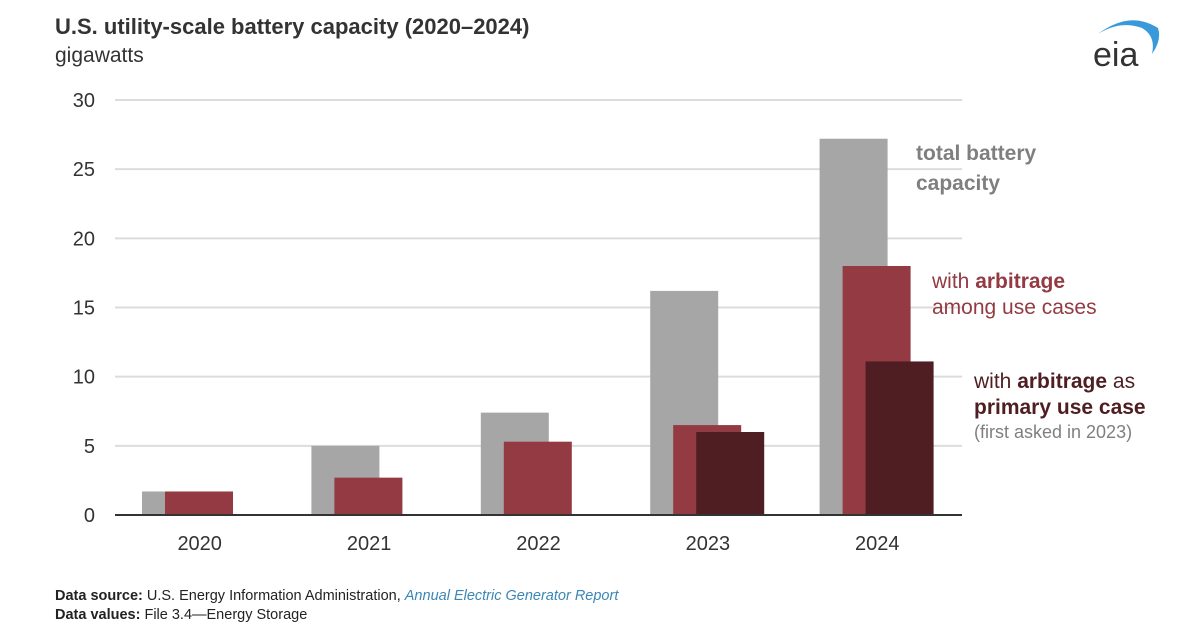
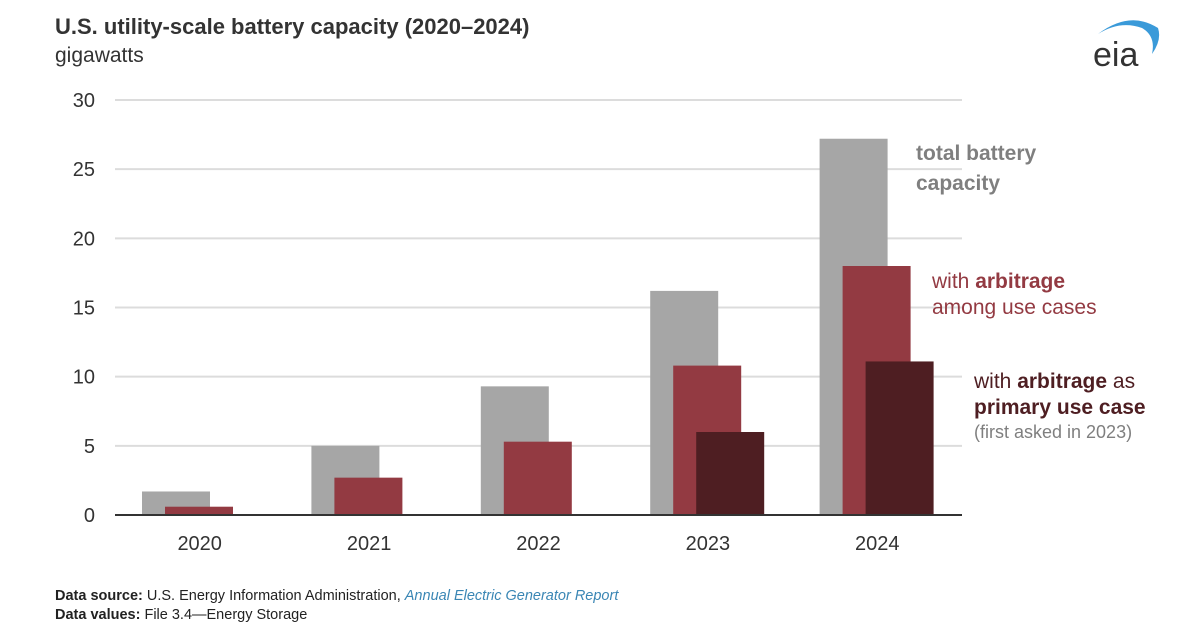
with arbitrage among use cases/2020: 1.7 -> 0.6
total battery capacity/2022: 7.4 -> 9.3
with arbitrage among use cases/2023: 6.5 -> 10.8
